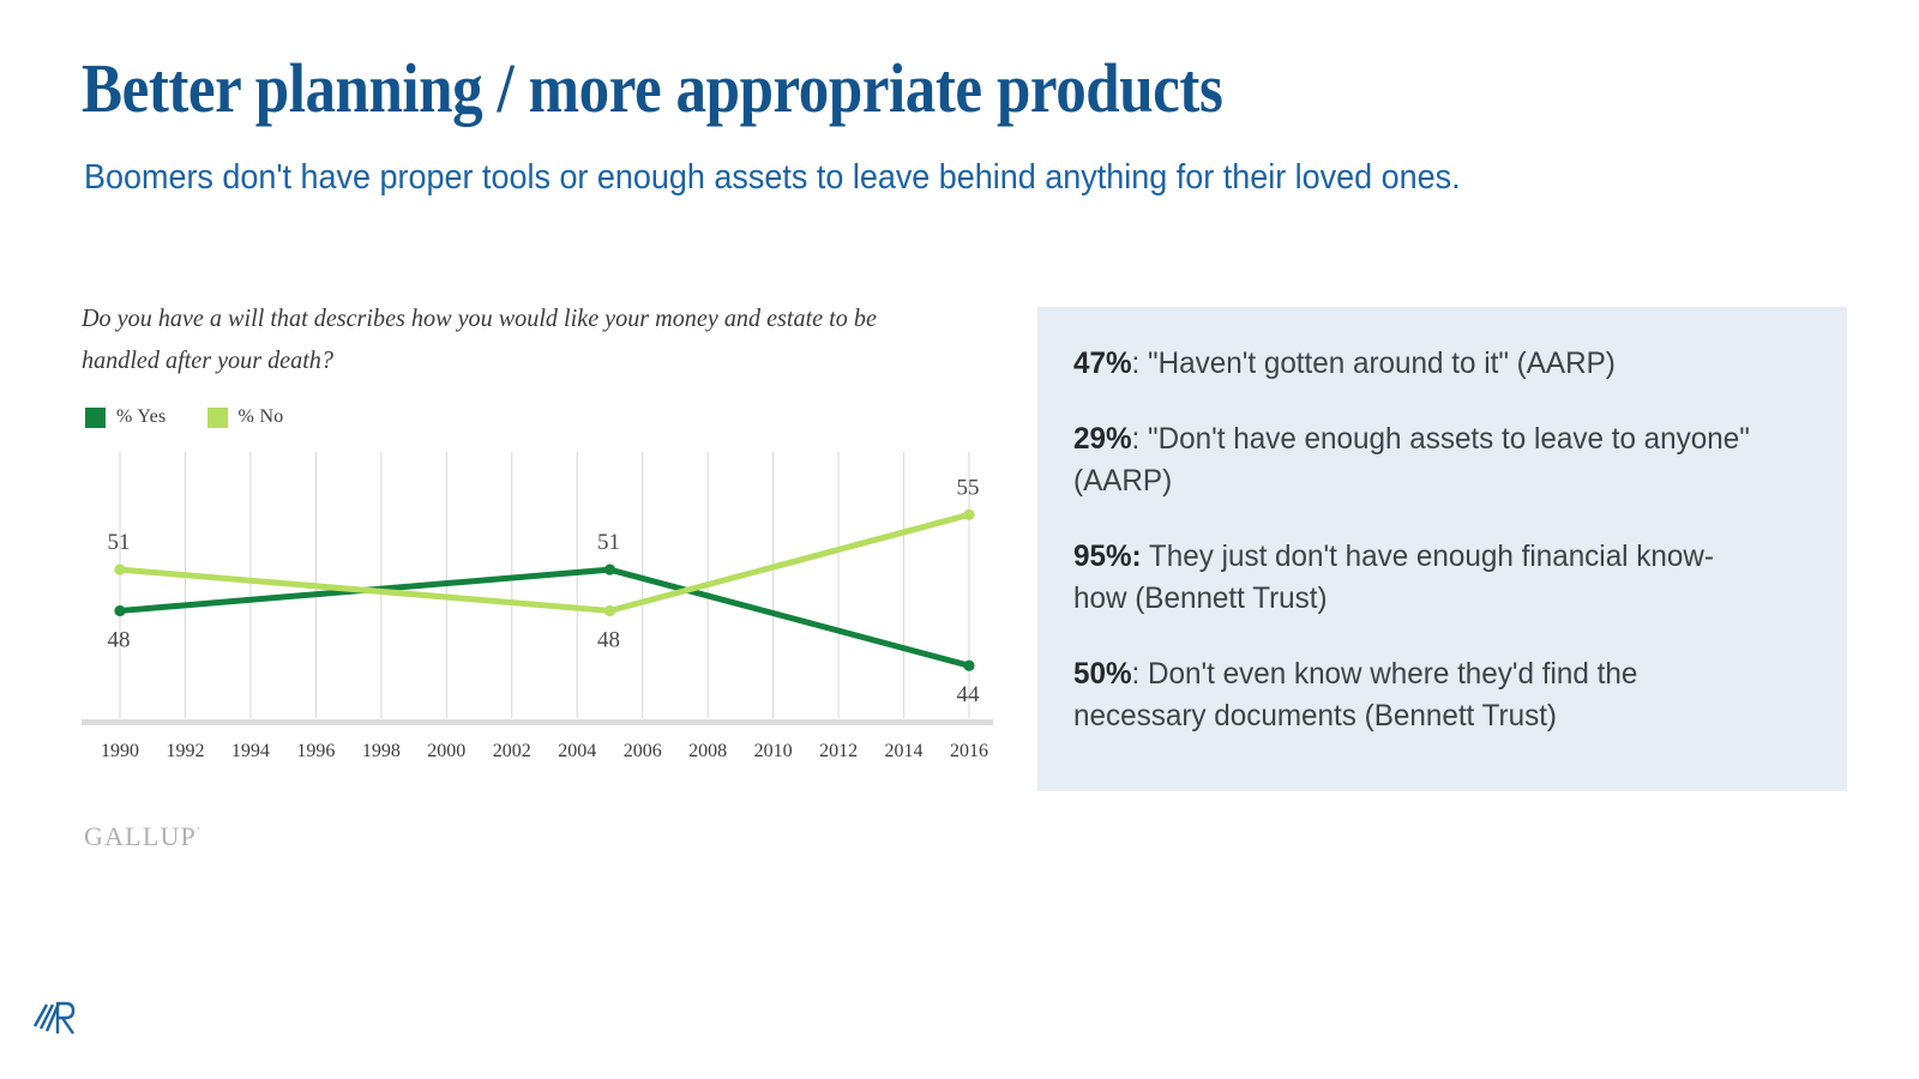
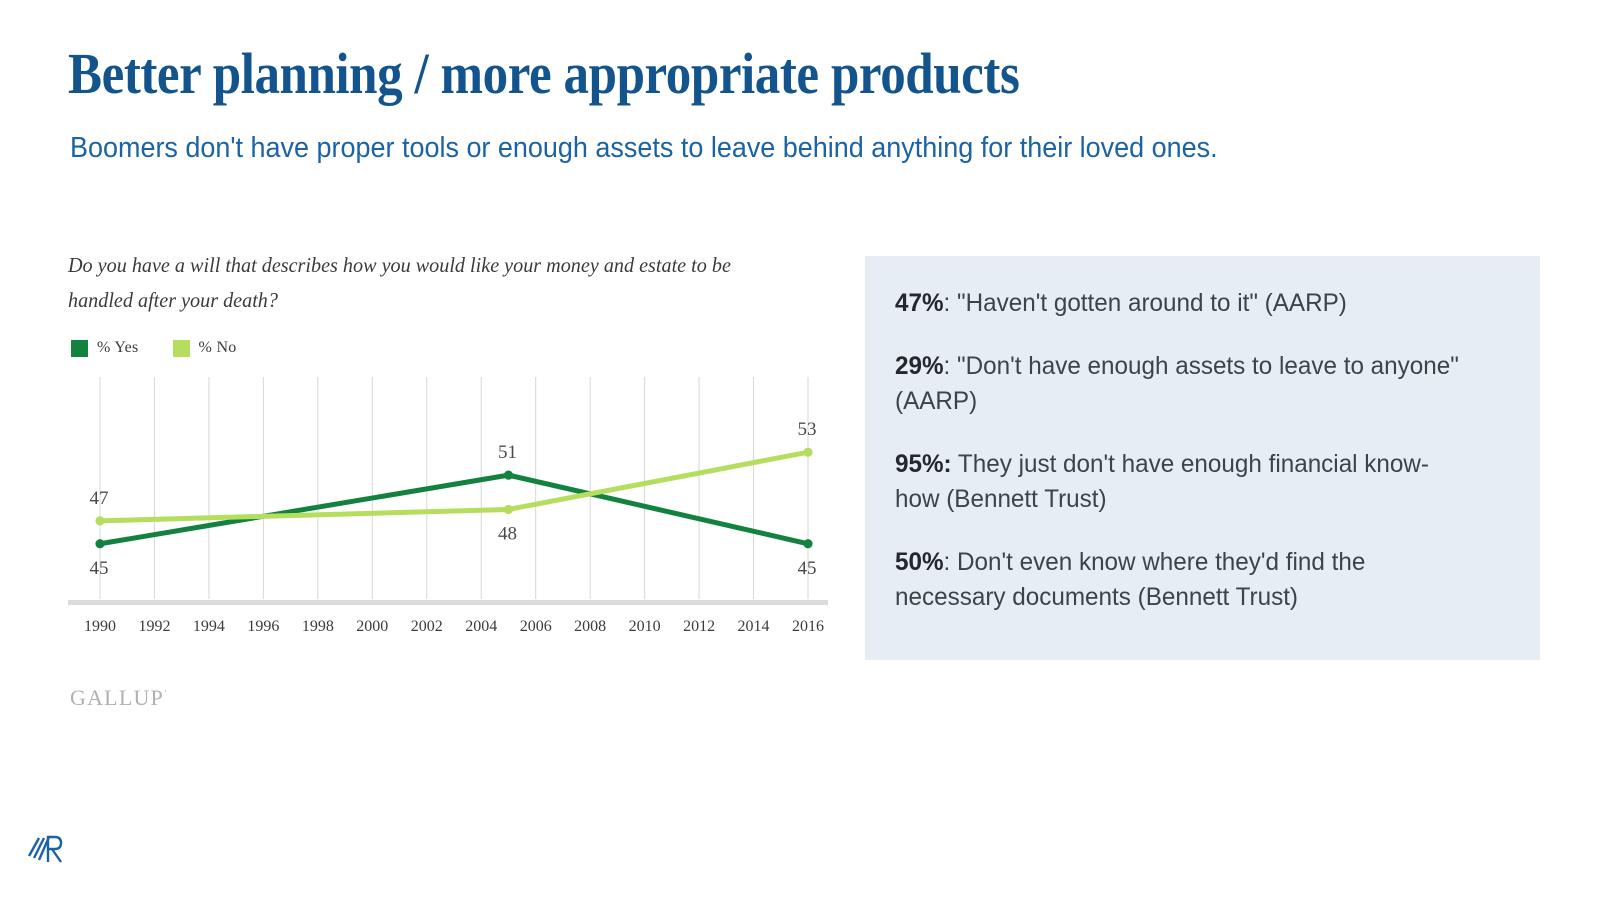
% Yes/1990: 48 -> 45
% No/1990: 51 -> 47
% Yes/2016: 44 -> 45
% No/2016: 55 -> 53
